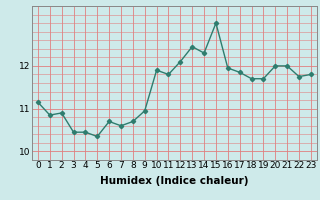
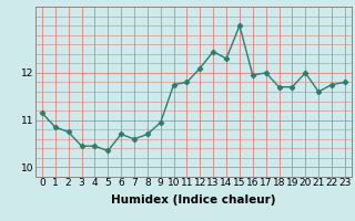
2: 10.90 -> 10.75
10: 11.90 -> 11.75
17: 11.85 -> 12.00
21: 12.00 -> 11.60
